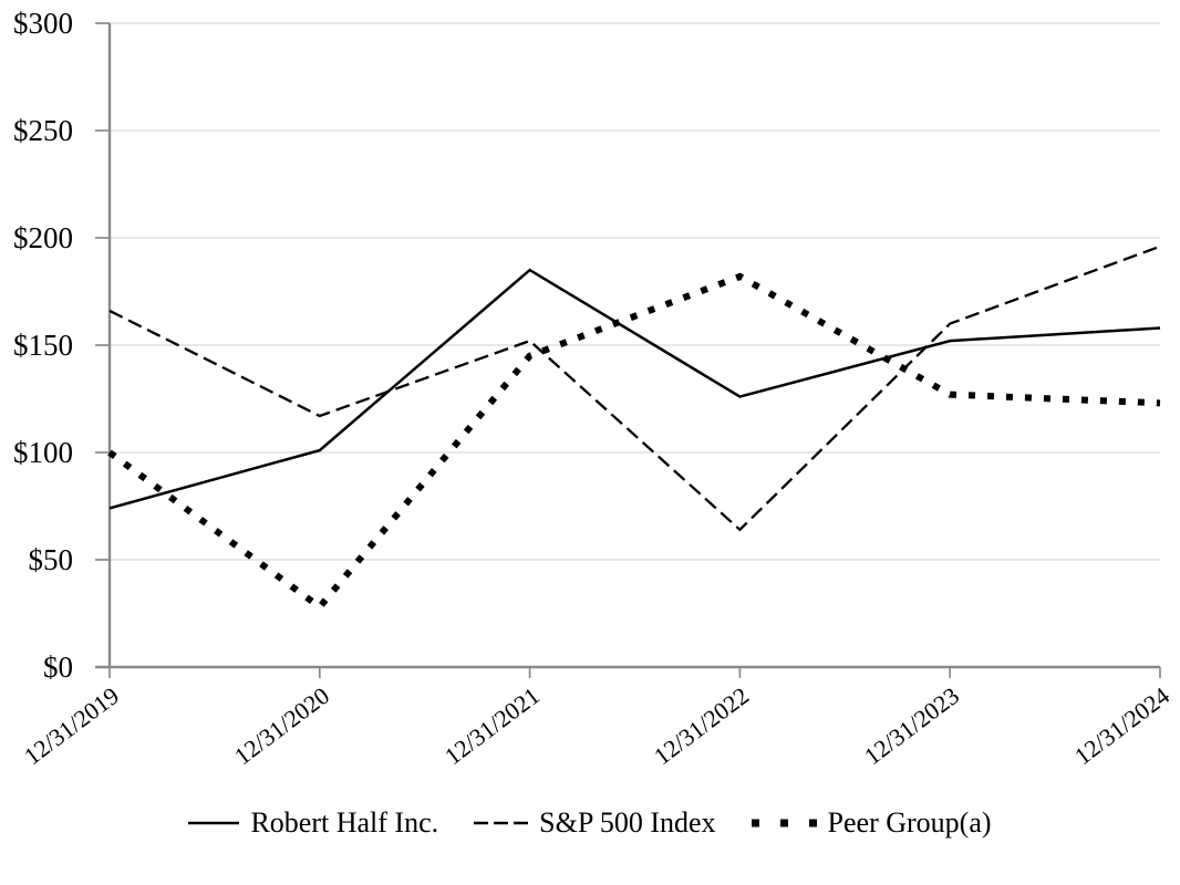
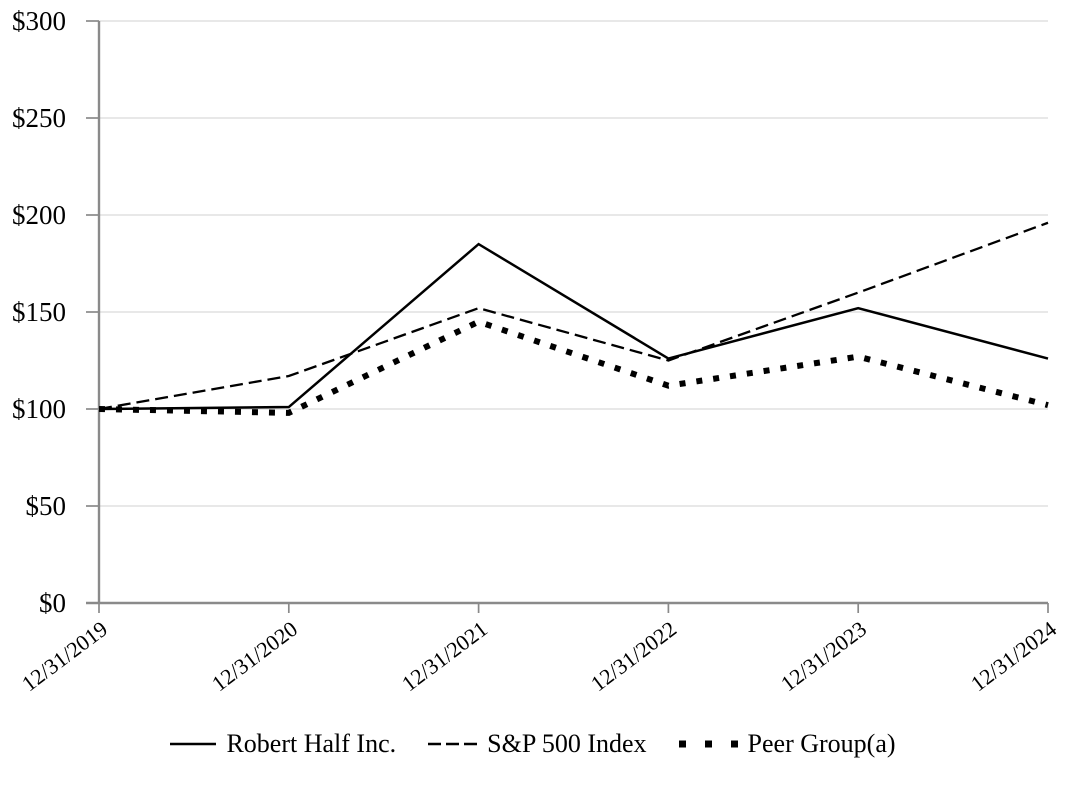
Robert Half Inc./12/31/2019: $74 -> $100
S&P 500 Index/12/31/2019: $166 -> $100
Peer Group(a)/12/31/2020: $28 -> $98
S&P 500 Index/12/31/2022: $64 -> $125
Peer Group(a)/12/31/2022: $182 -> $112
Robert Half Inc./12/31/2024: $158 -> $126
Peer Group(a)/12/31/2024: $123 -> $102
